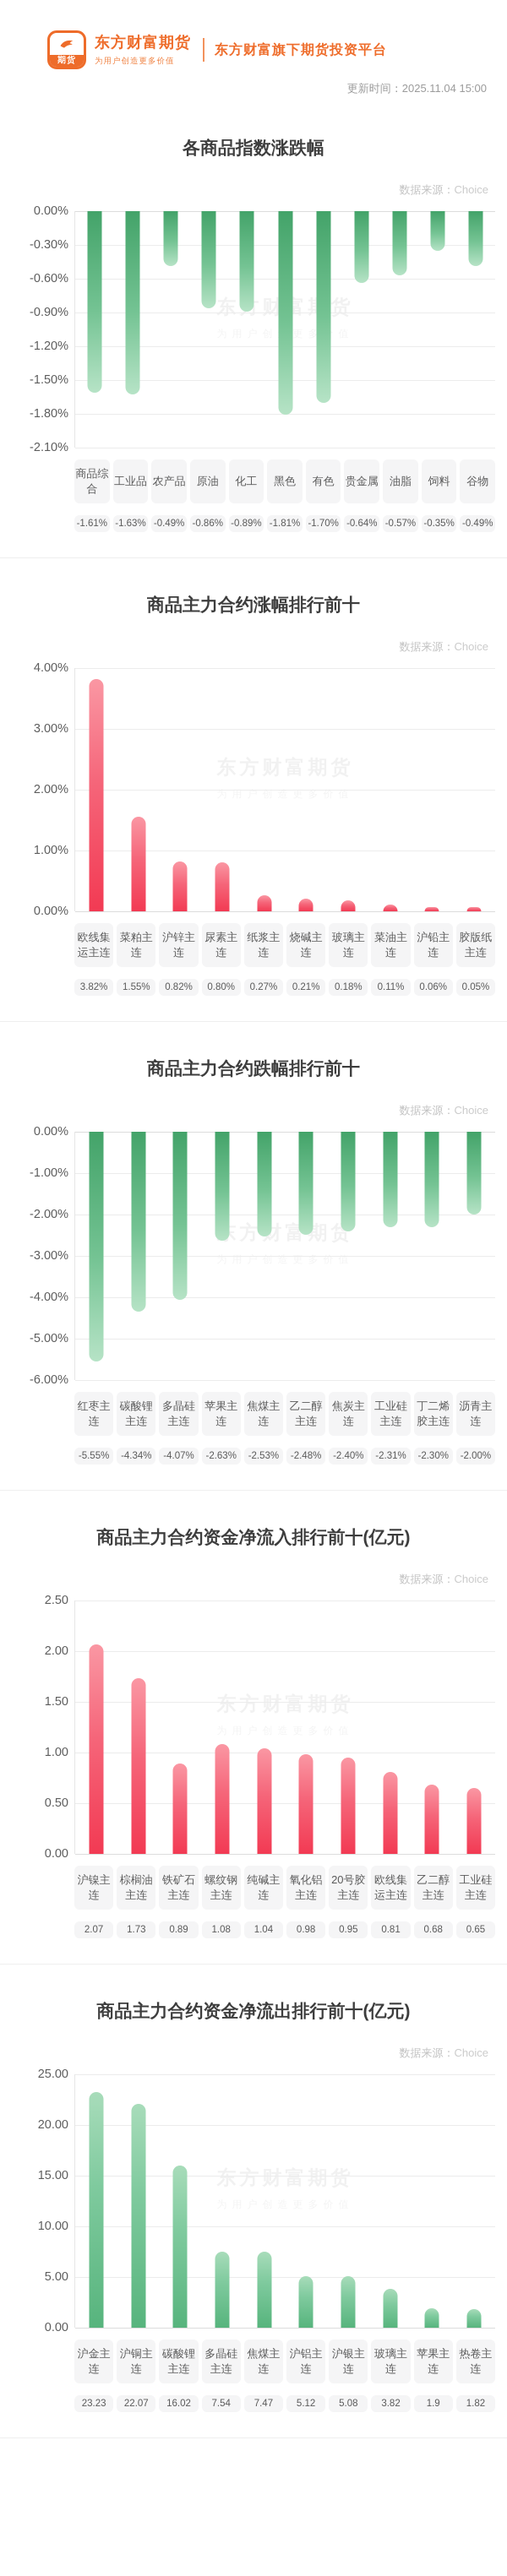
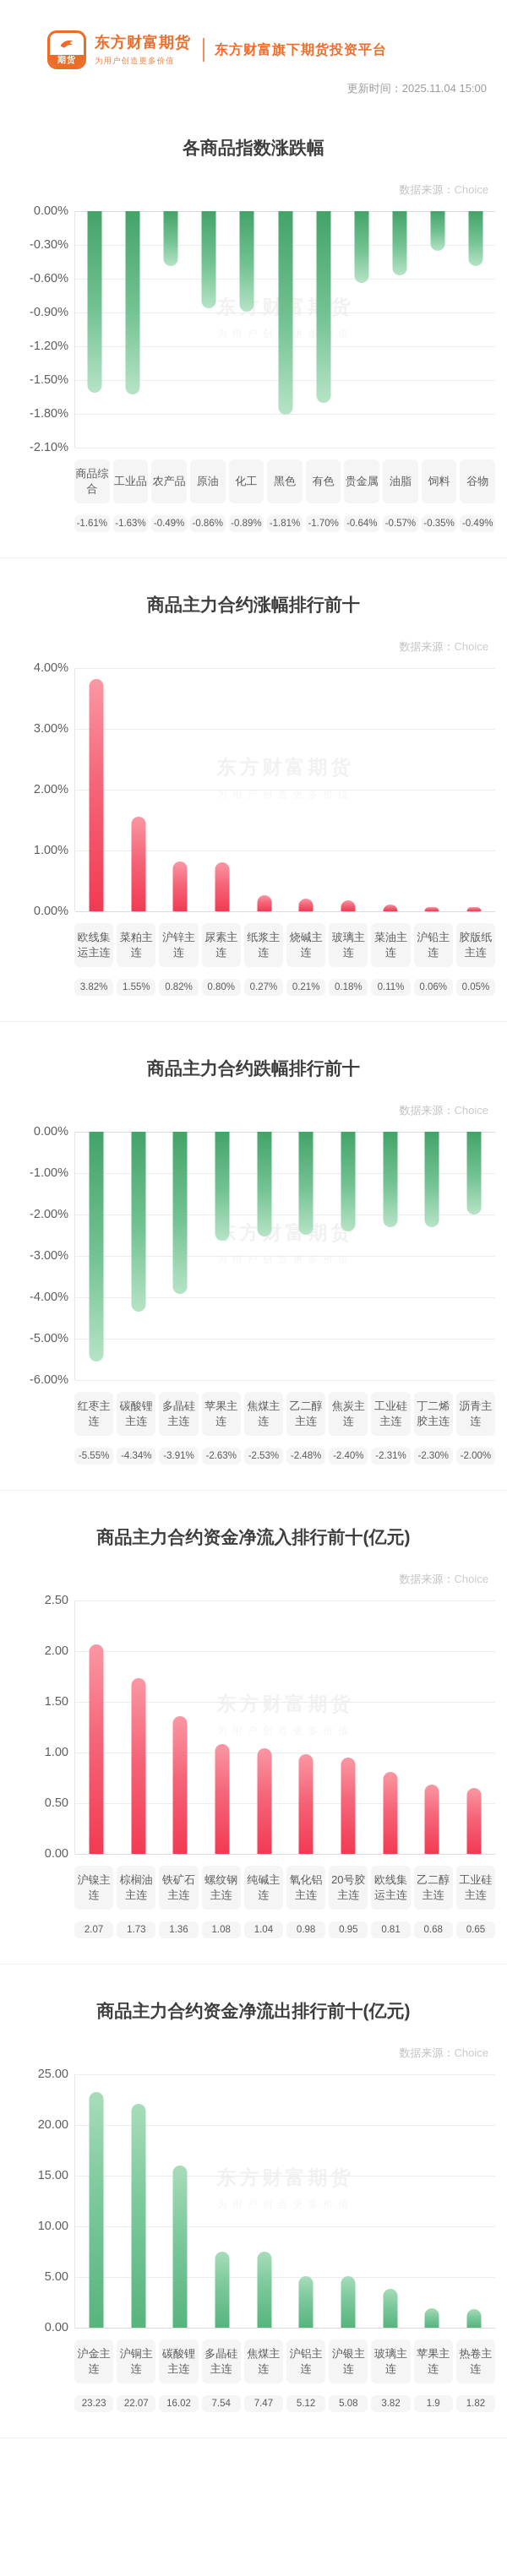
商品主力合约跌幅排行前十/多晶硅主连: -4.07% -> -3.91%
商品主力合约资金净流入排行前十(亿元)/铁矿石主连: 0.89 -> 1.36
